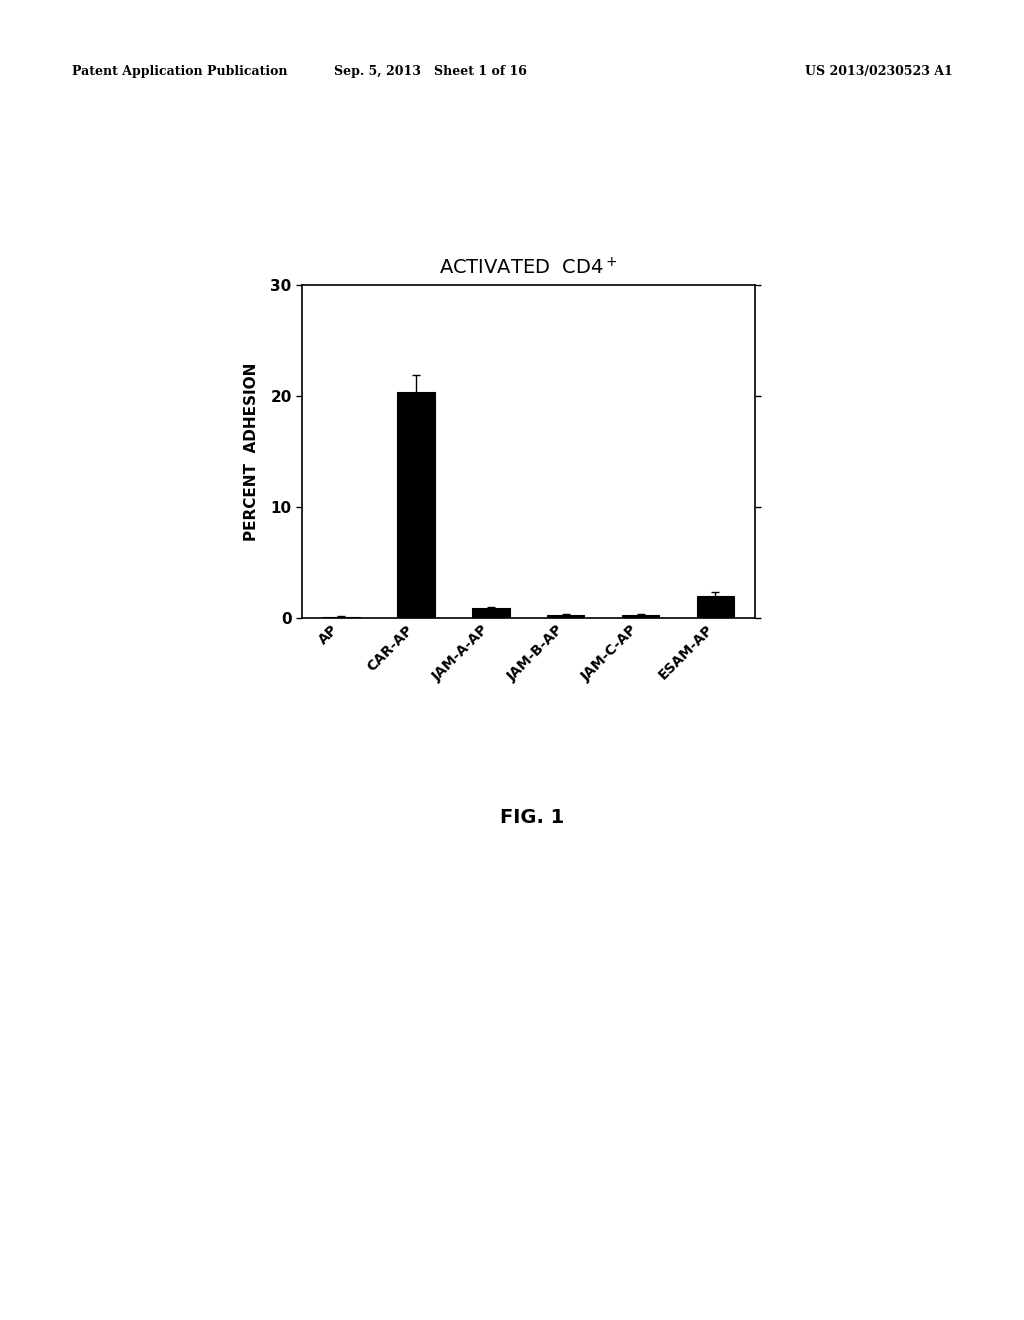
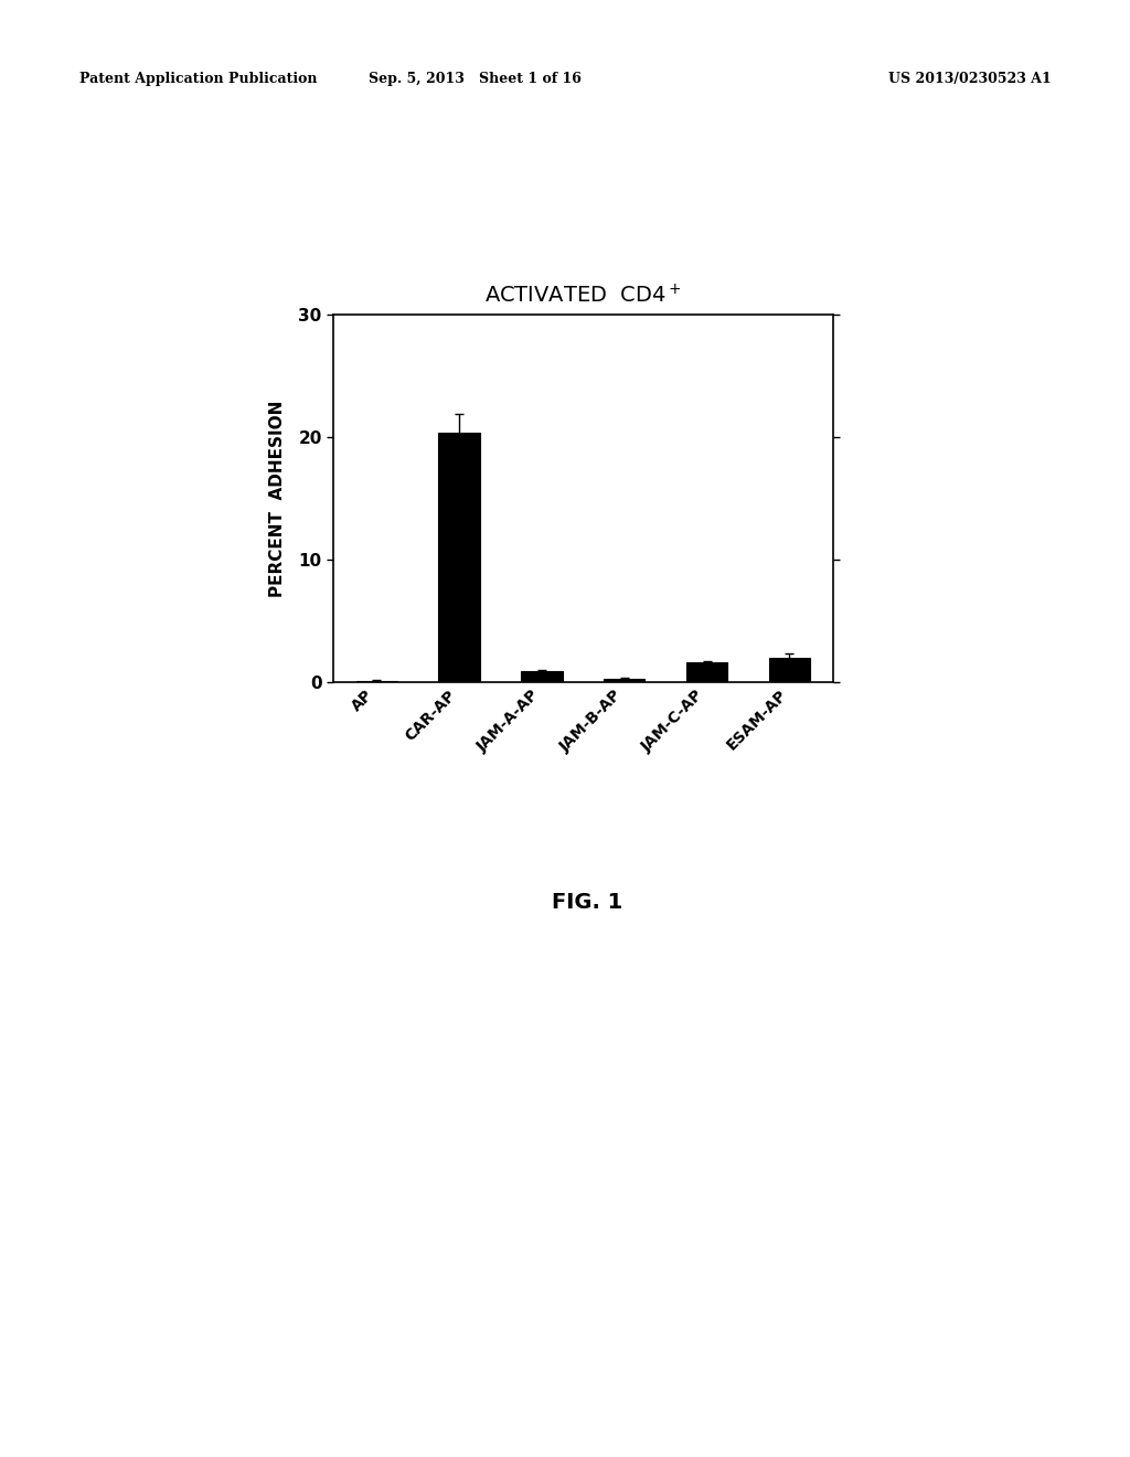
JAM-C-AP: 0.2 -> 1.6
